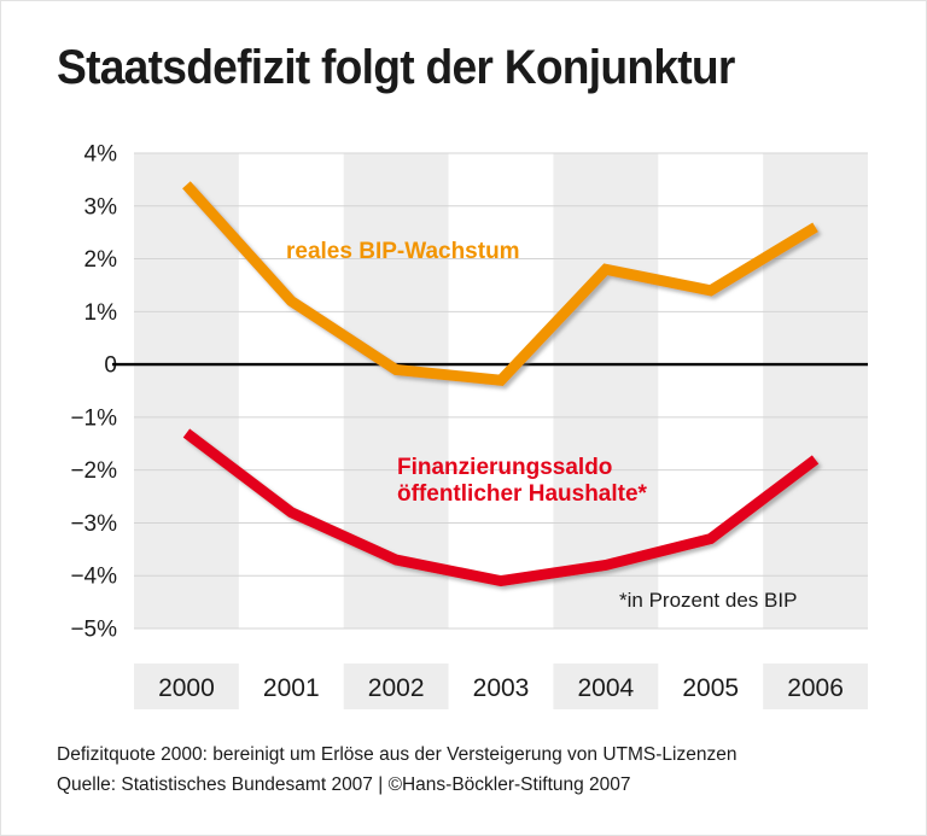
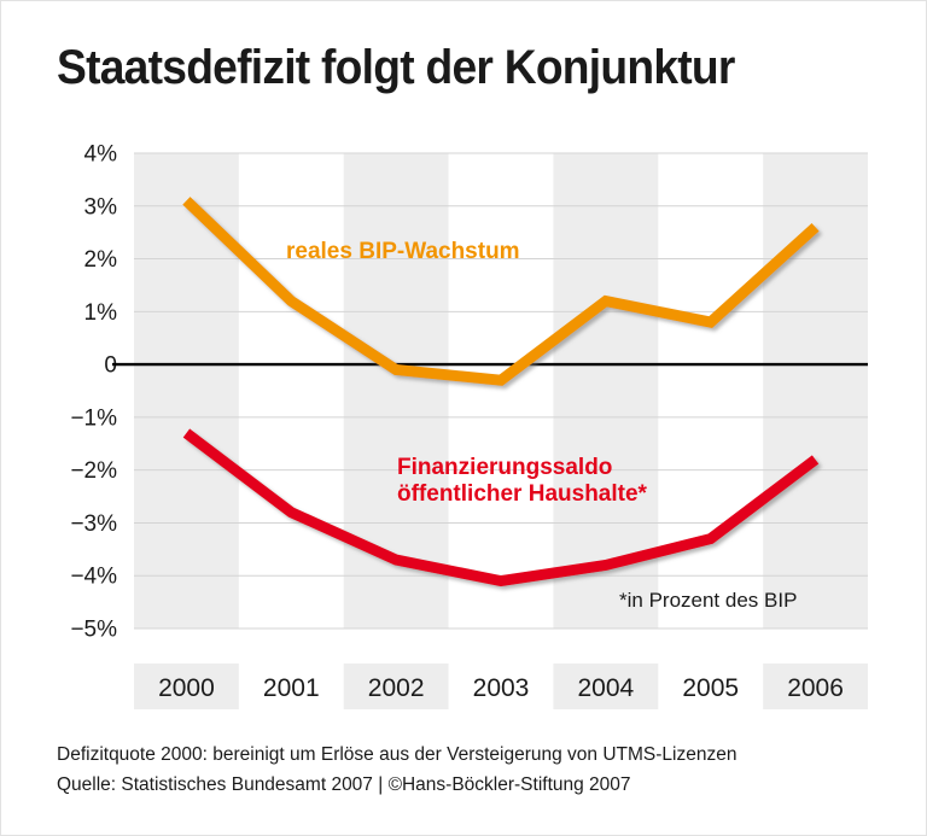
reales BIP-Wachstum/2000: 3.4% -> 3.1%
reales BIP-Wachstum/2004: 1.8% -> 1.2%
reales BIP-Wachstum/2005: 1.4% -> 0.8%
